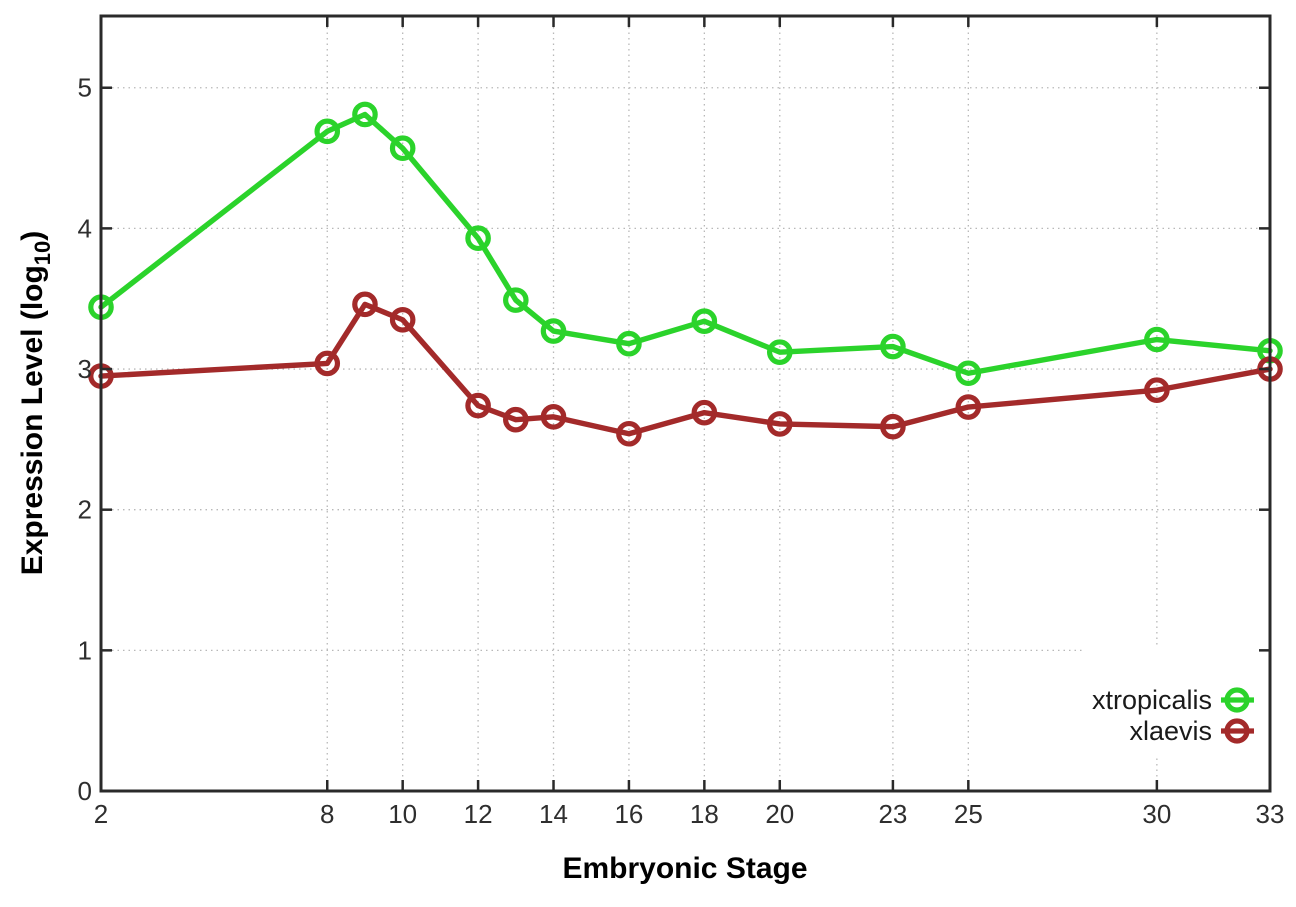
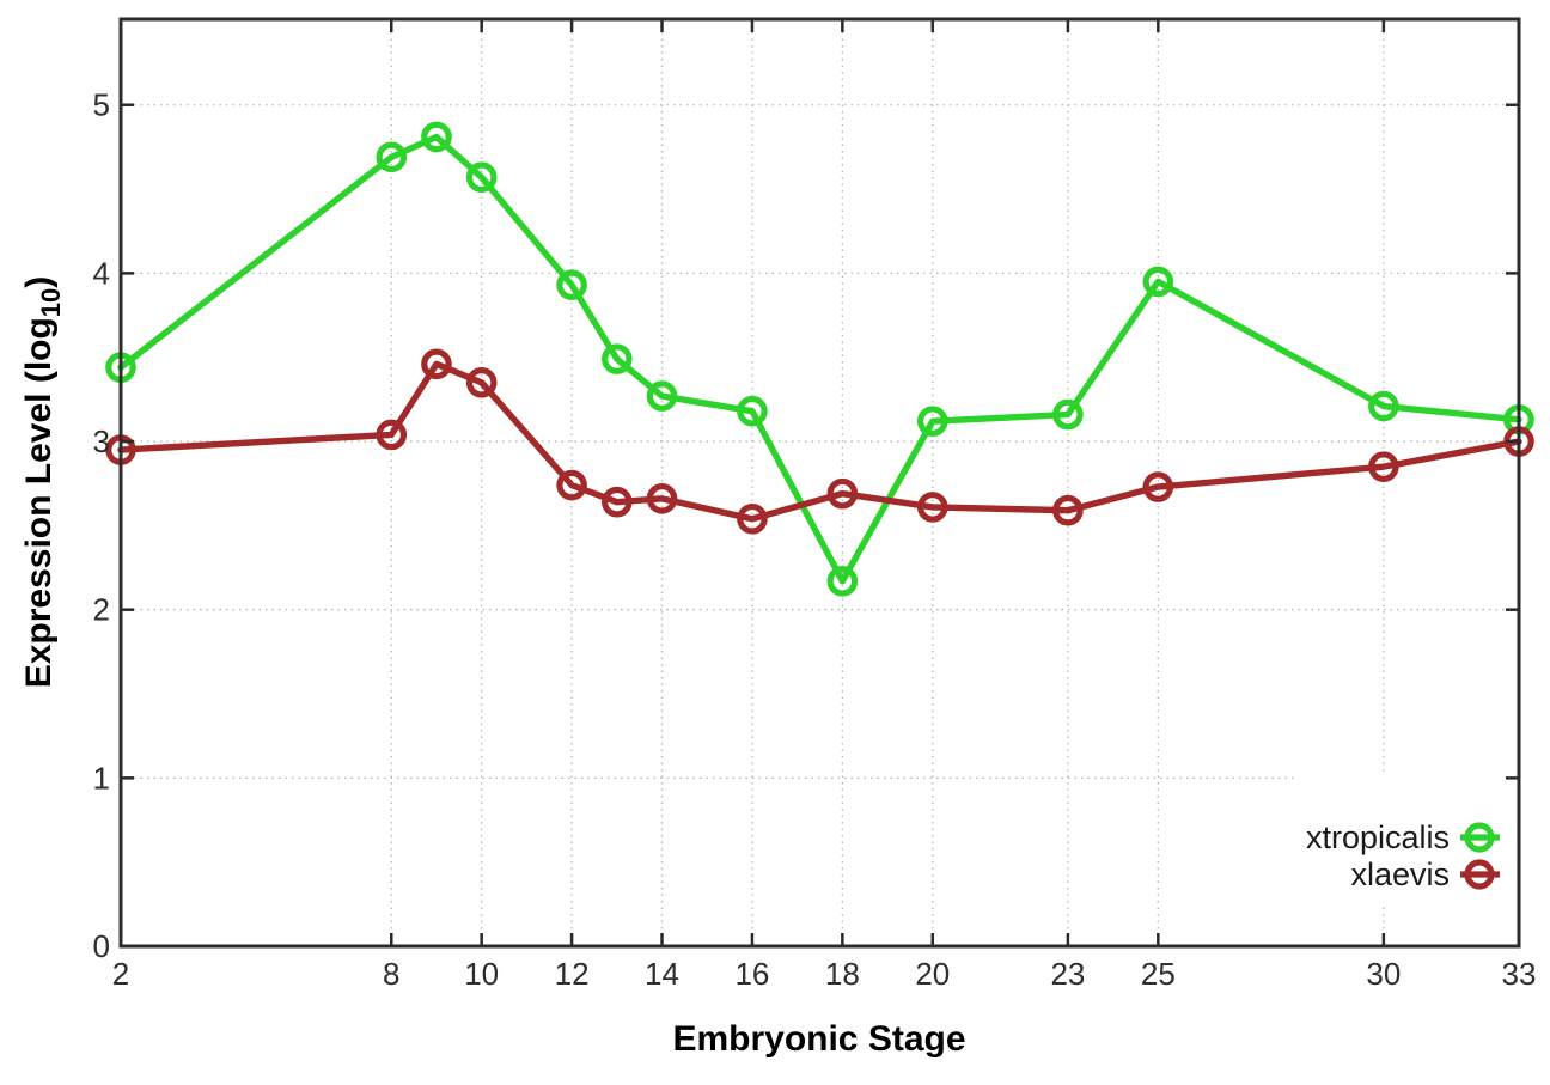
xtropicalis/18: 3.34 -> 2.17
xtropicalis/25: 2.97 -> 3.95
